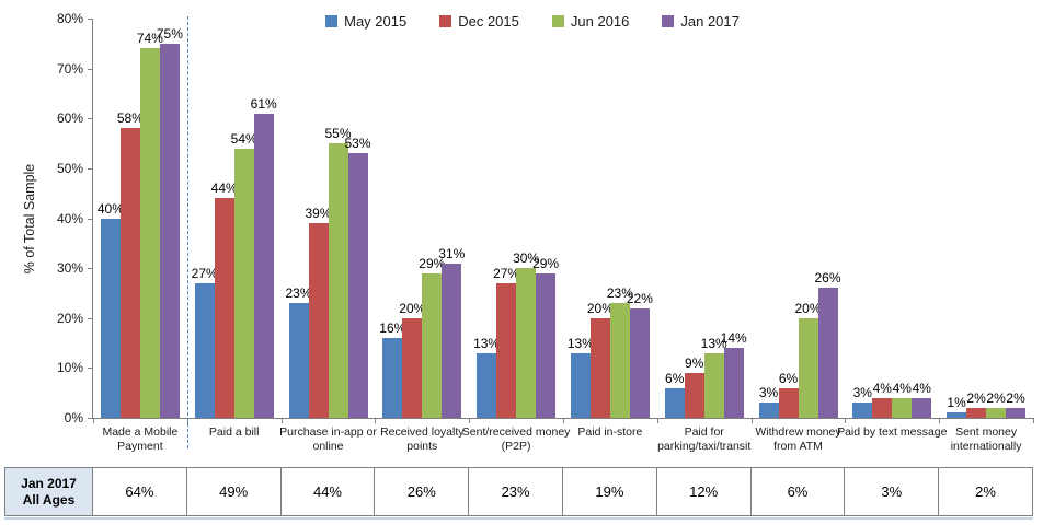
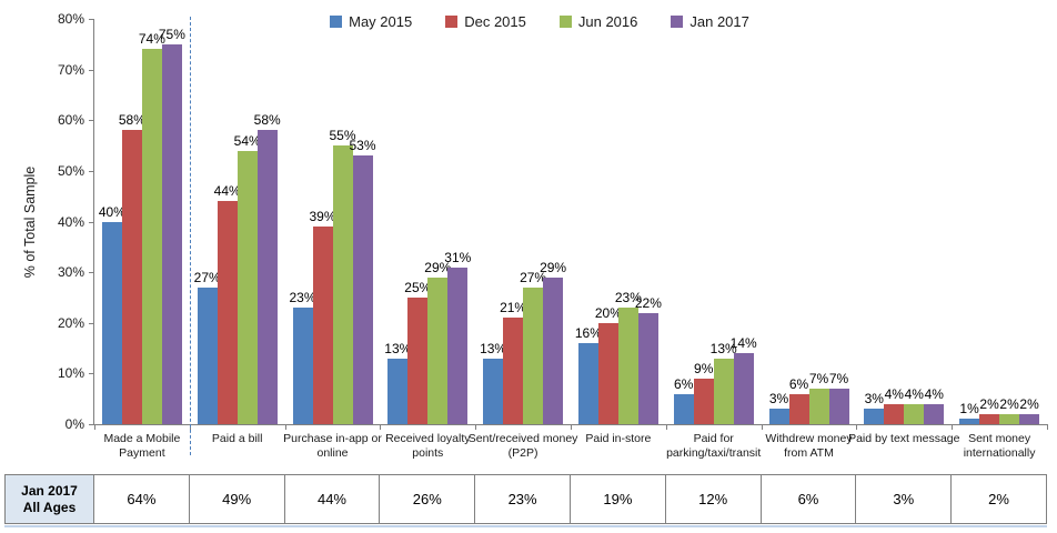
Jan 2017/Paid a bill: 61% -> 58%
May 2015/Received loyalty points: 16% -> 13%
Dec 2015/Received loyalty points: 20% -> 25%
Dec 2015/Sent/received money (P2P): 27% -> 21%
Jun 2016/Sent/received money (P2P): 30% -> 27%
May 2015/Paid in-store: 13% -> 16%
Jun 2016/Withdrew money from ATM: 20% -> 7%
Jan 2017/Withdrew money from ATM: 26% -> 7%
